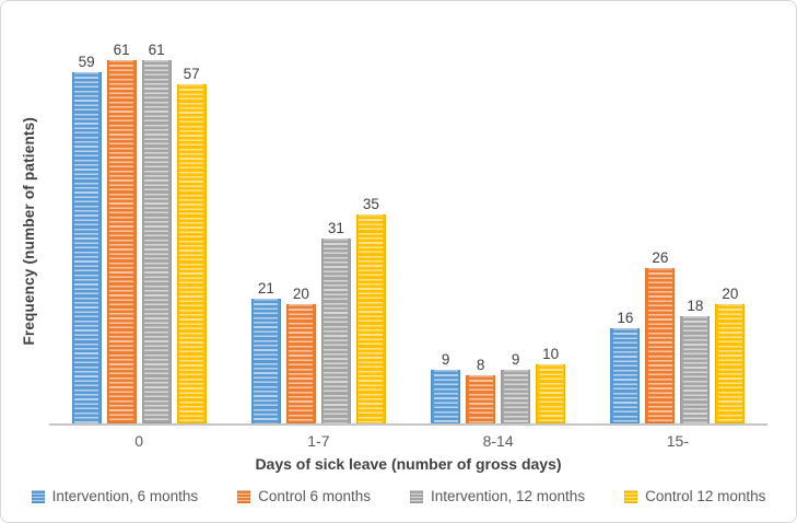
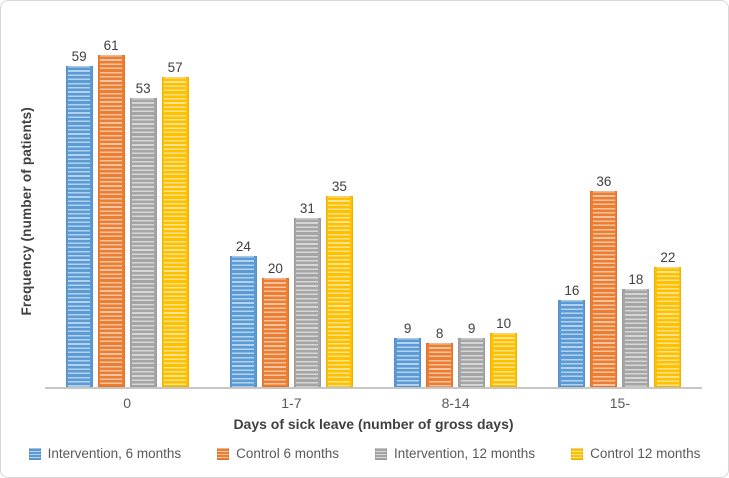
Intervention, 12 months/0: 61 -> 53
Intervention, 6 months/1-7: 21 -> 24
Control 6 months/15-: 26 -> 36
Control 12 months/15-: 20 -> 22
